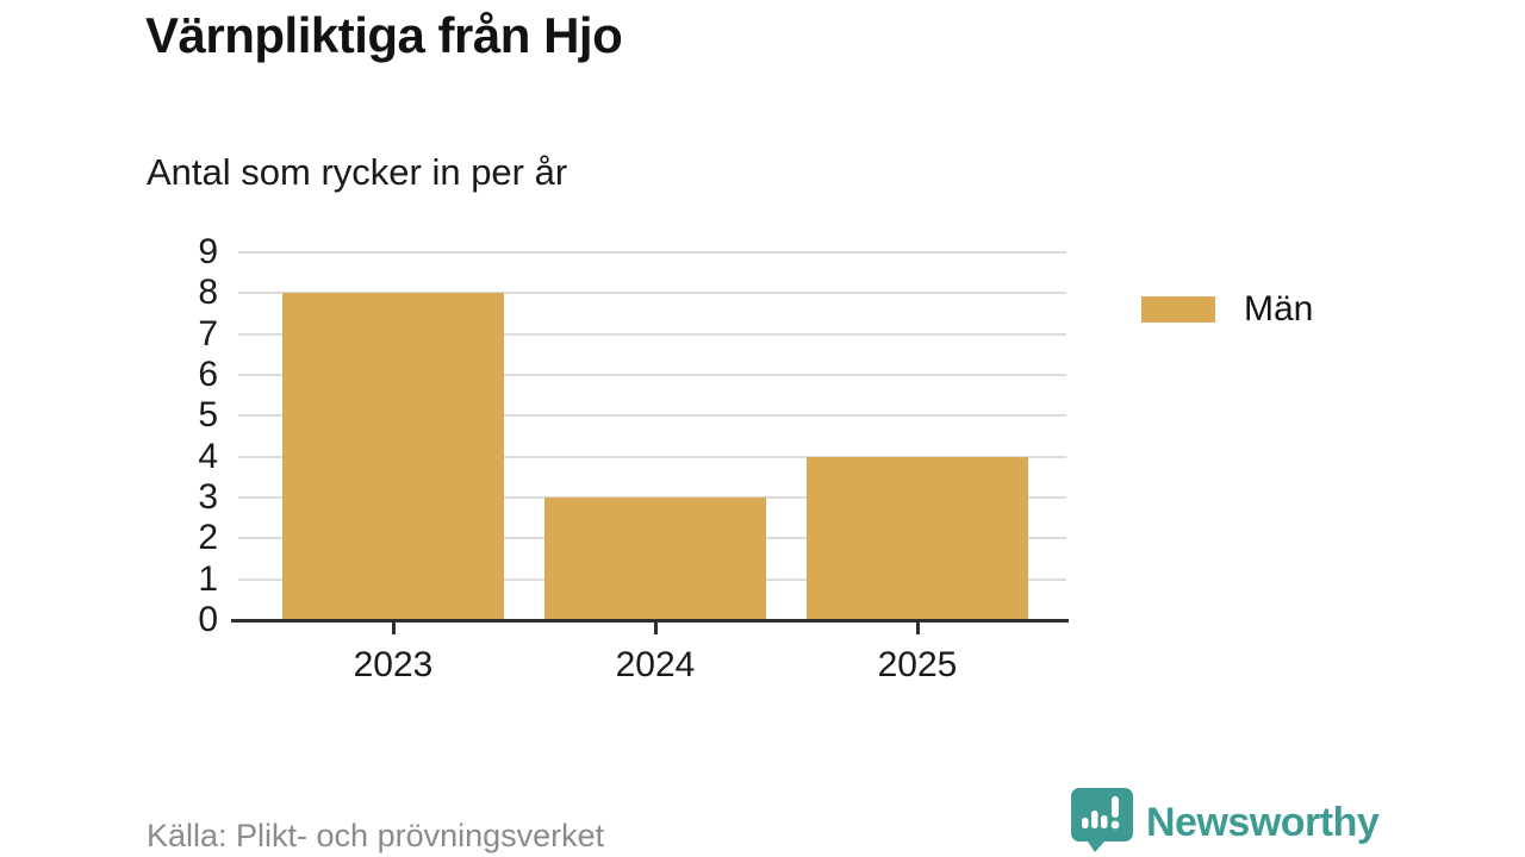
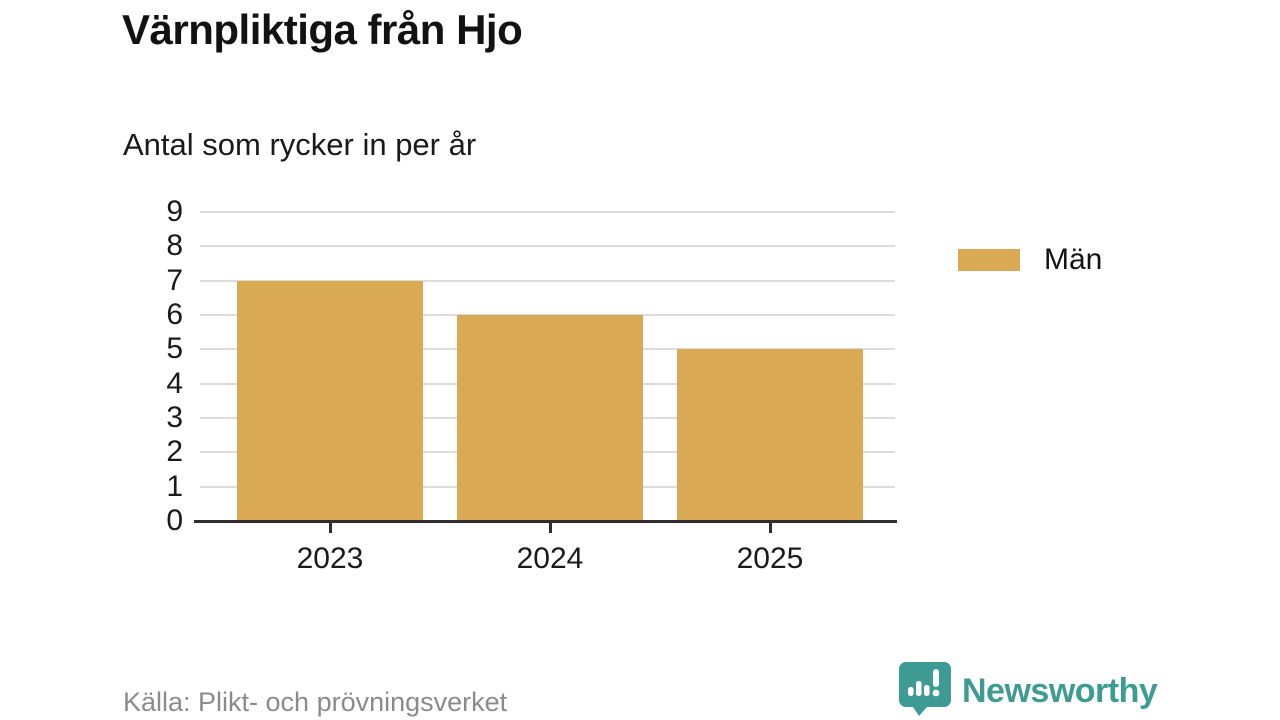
2023: 8 -> 7
2024: 3 -> 6
2025: 4 -> 5
